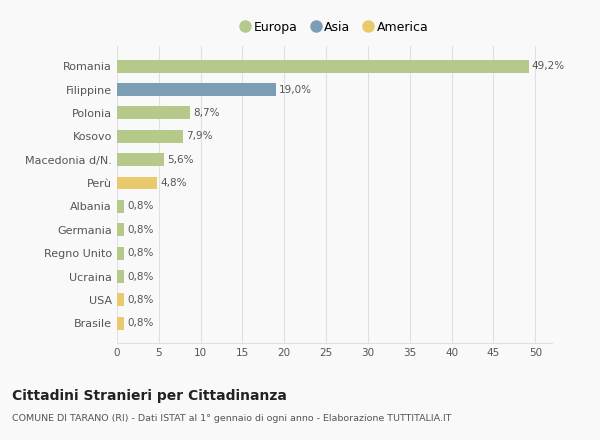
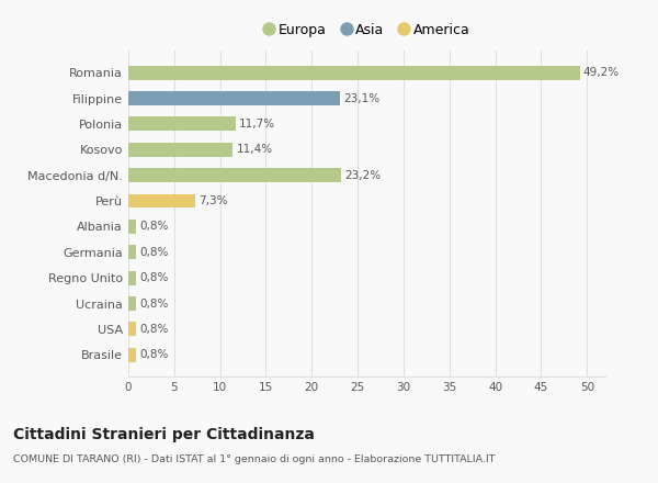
Filippine: 19,0% -> 23,1%
Polonia: 8,7% -> 11,7%
Kosovo: 7,9% -> 11,4%
Macedonia d/N.: 5,6% -> 23,2%
Perù: 4,8% -> 7,3%
